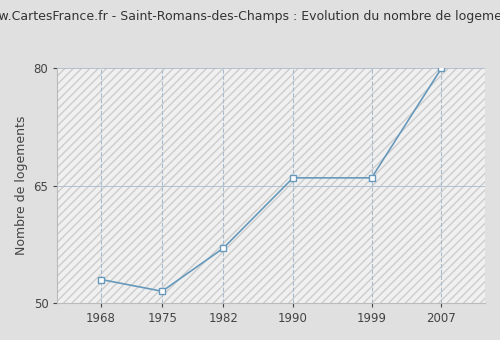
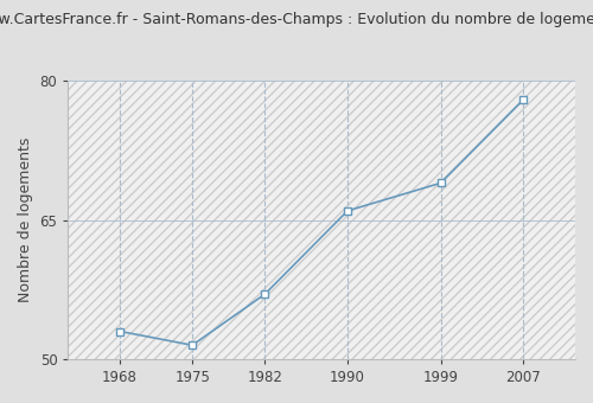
1999: 66.0 -> 69.0
2007: 80.0 -> 78.0
